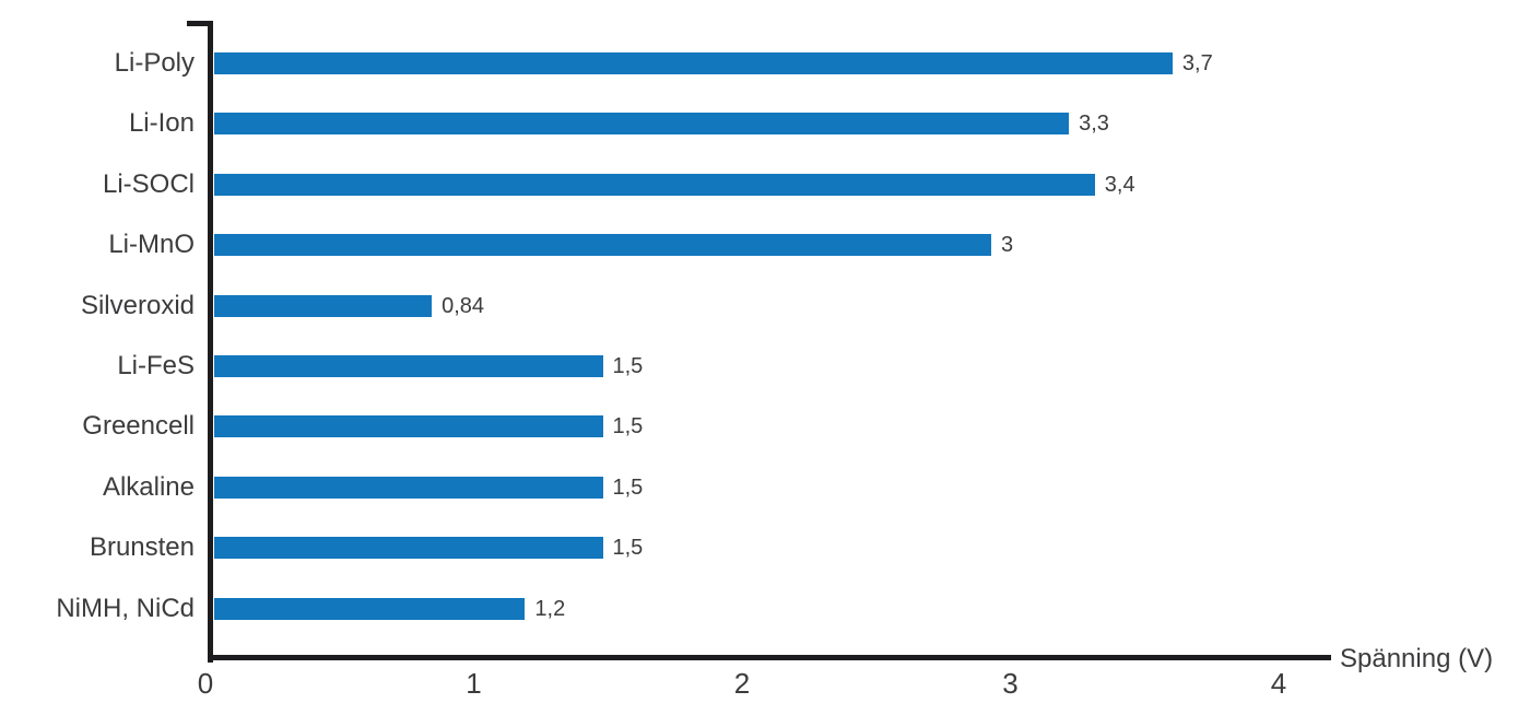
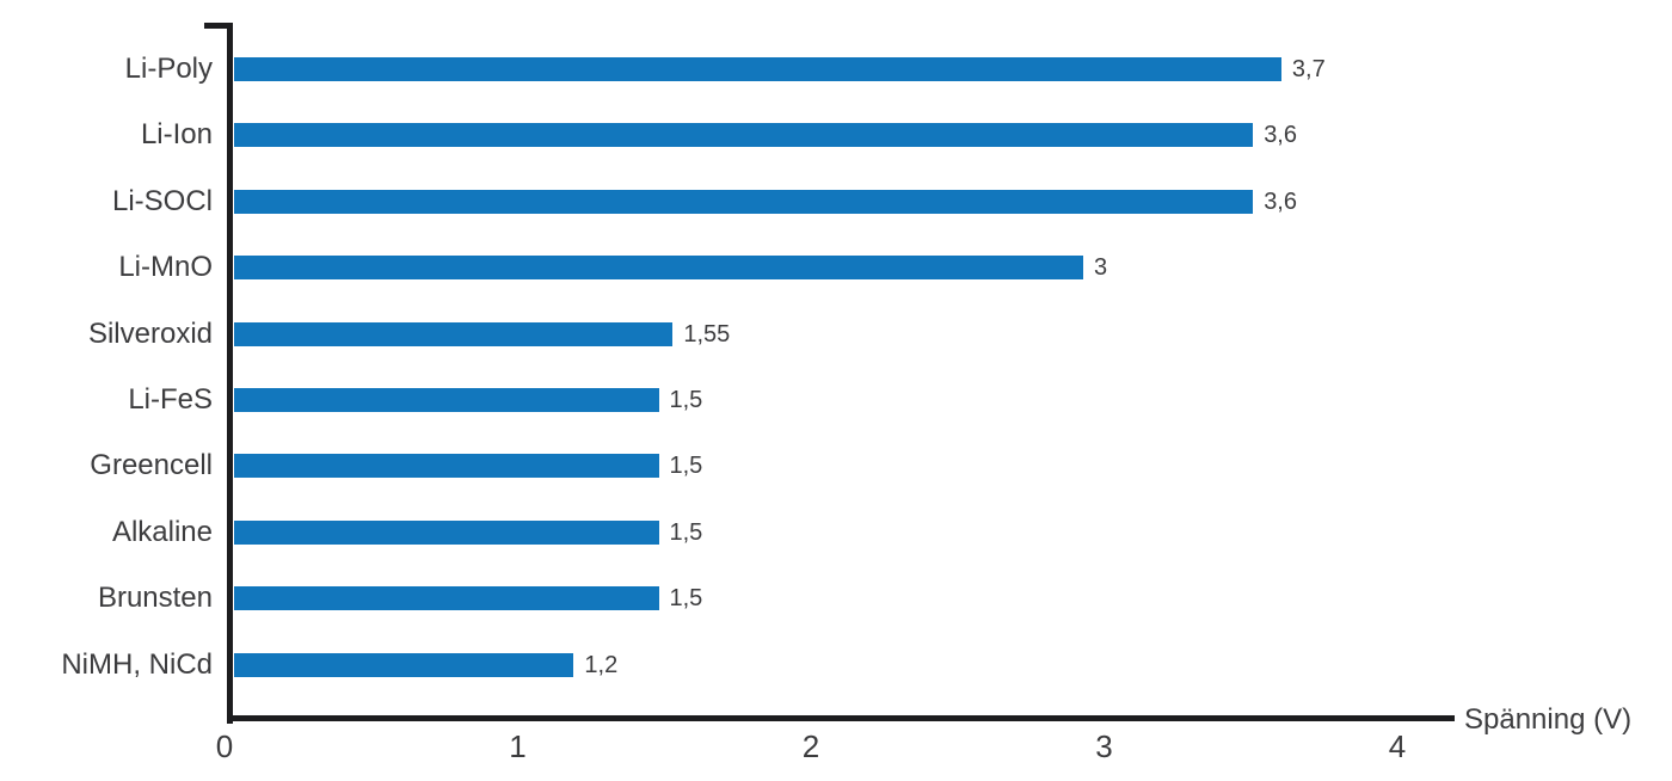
Li-Ion: 3,3 -> 3,6
Li-SOCl: 3,4 -> 3,6
Silveroxid: 0,84 -> 1,55
